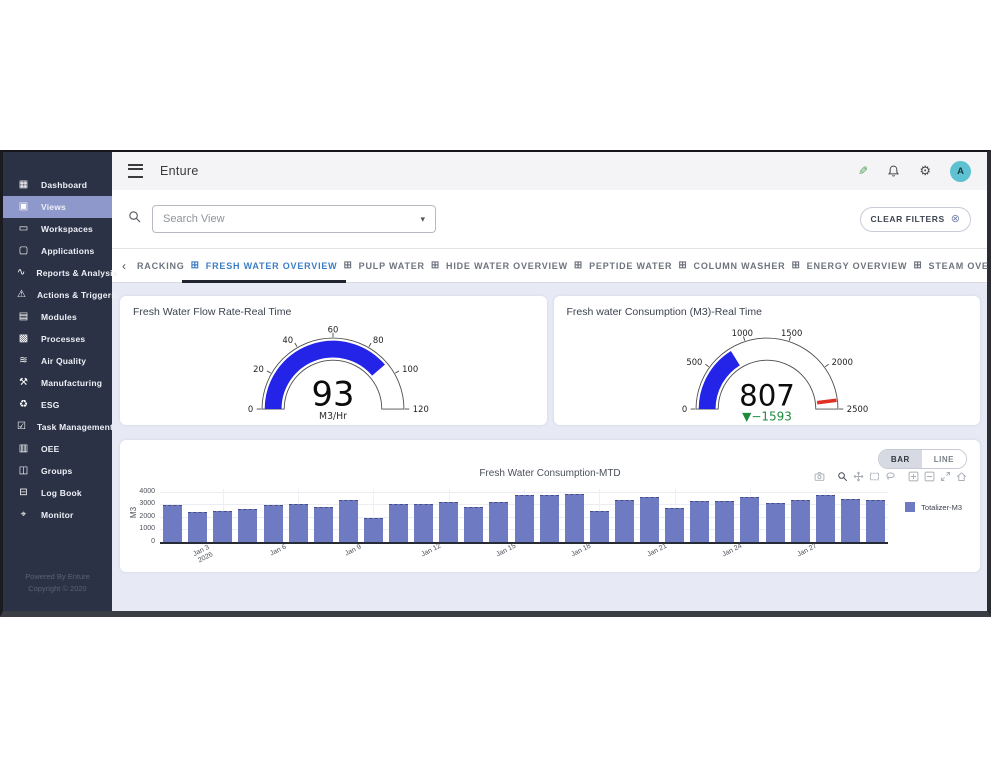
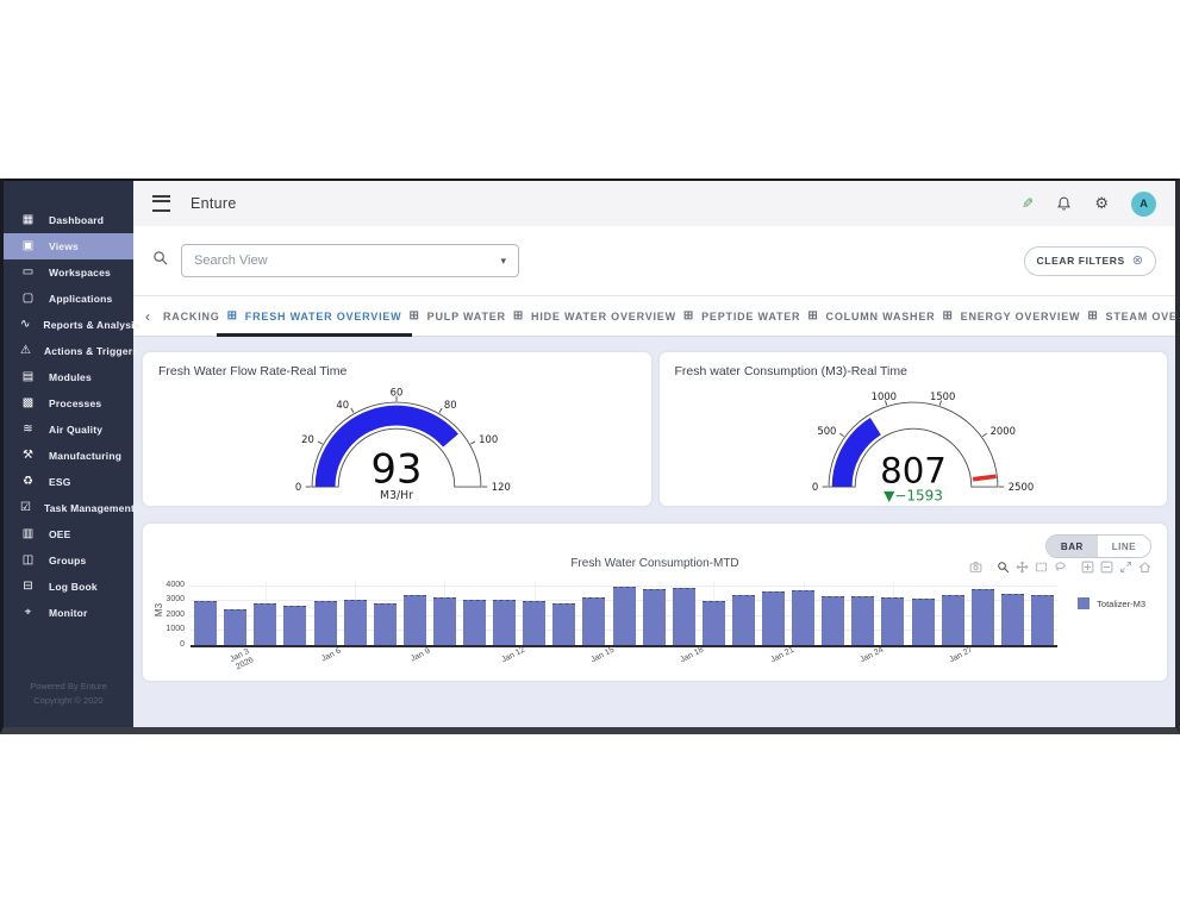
Jan 3: 2500 -> 2800
Jan 9: 1900 -> 3200
Jan 12: 3200 -> 2900
Jan 15: 3700 -> 3900
Jan 18: 2500 -> 3000
Jan 21: 2700 -> 3600
Jan 24: 3600 -> 3200
